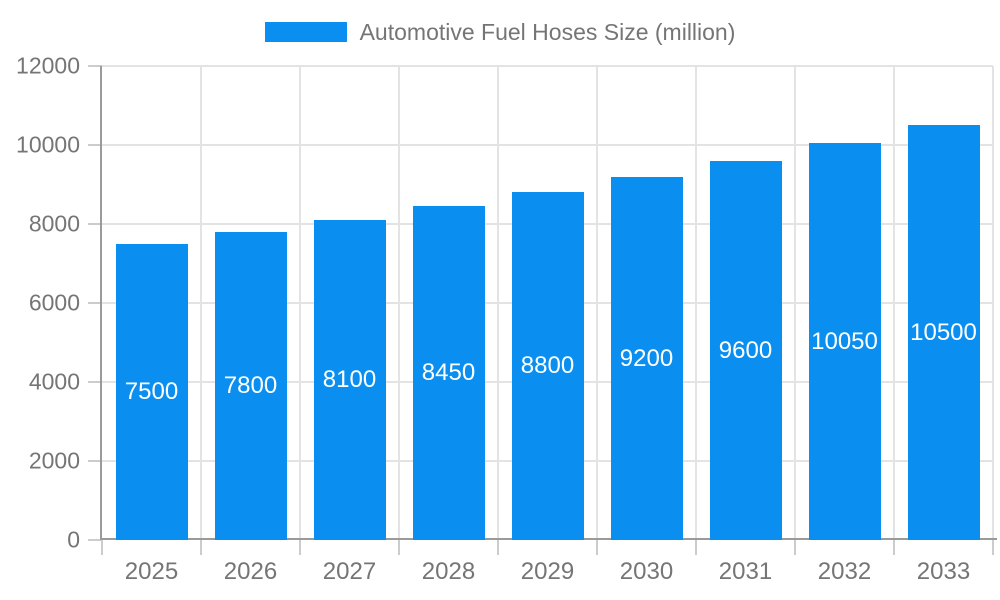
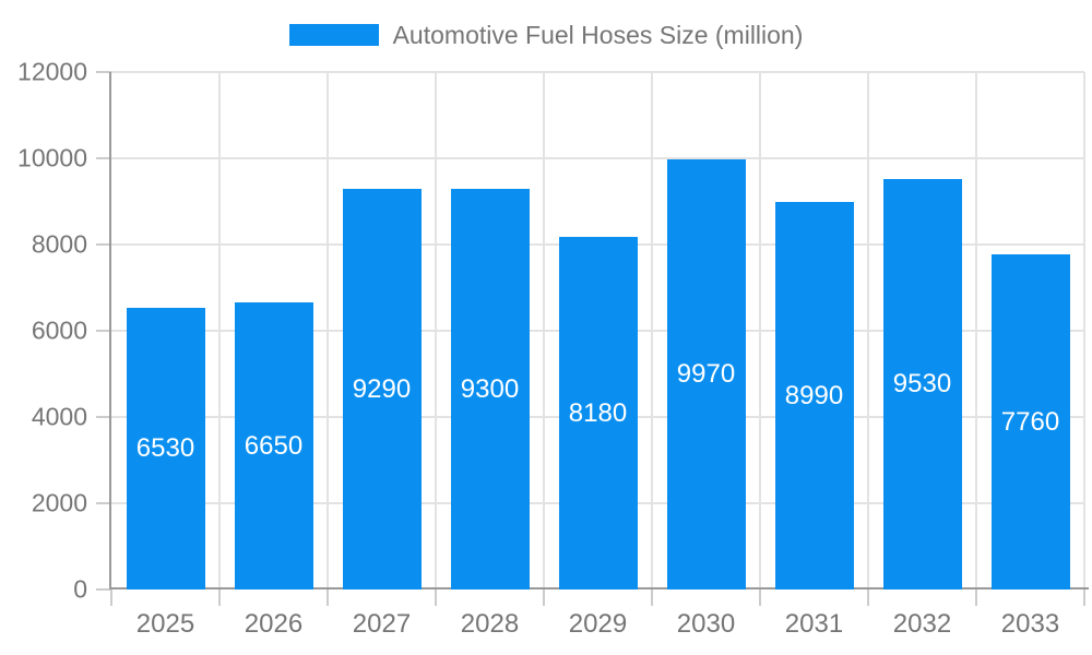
2025: 7500 -> 6530
2026: 7800 -> 6650
2027: 8100 -> 9290
2028: 8450 -> 9300
2029: 8800 -> 8180
2030: 9200 -> 9970
2031: 9600 -> 8990
2032: 10050 -> 9530
2033: 10500 -> 7760
